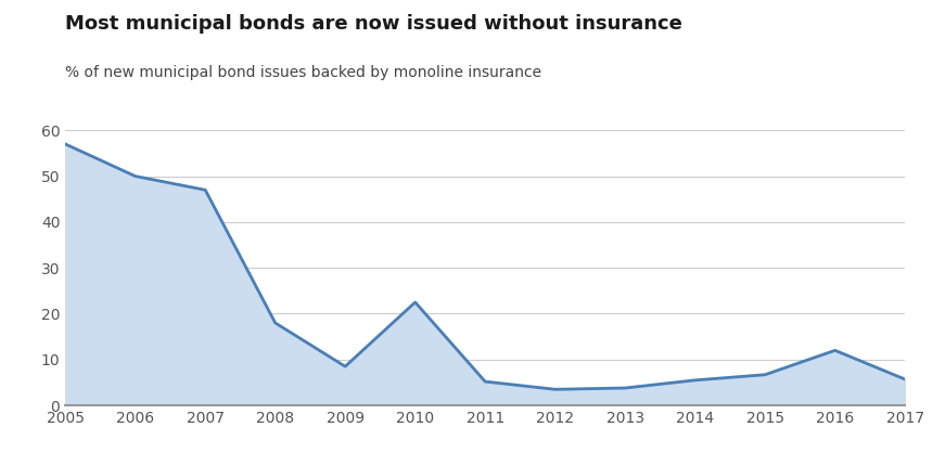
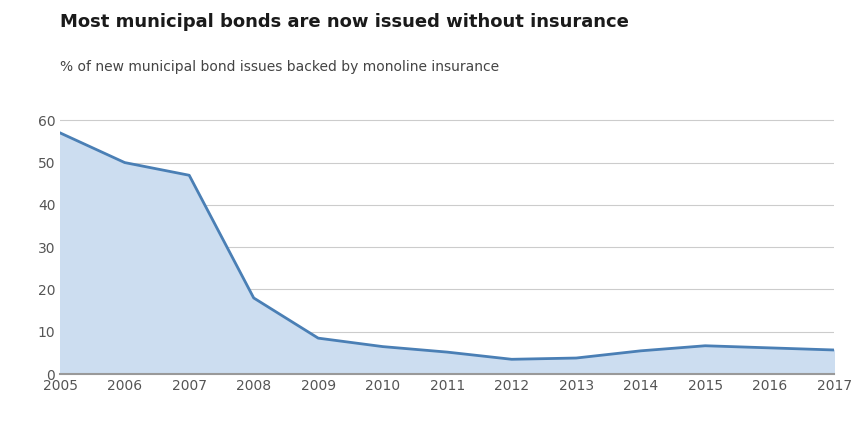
2010: 22.5 -> 6.5
2016: 12.0 -> 6.2
